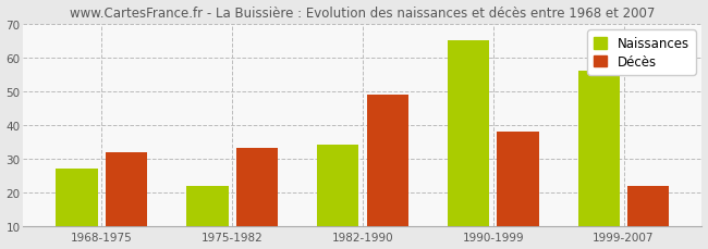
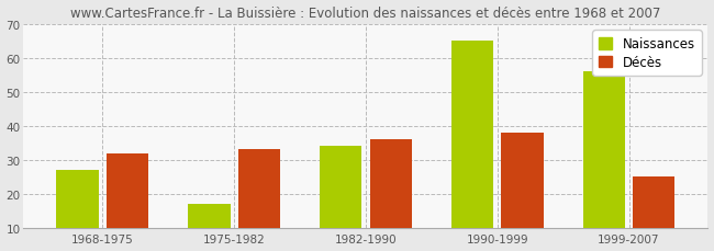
Naissances/1975-1982: 22 -> 17
Décès/1982-1990: 49 -> 36
Décès/1999-2007: 22 -> 25
